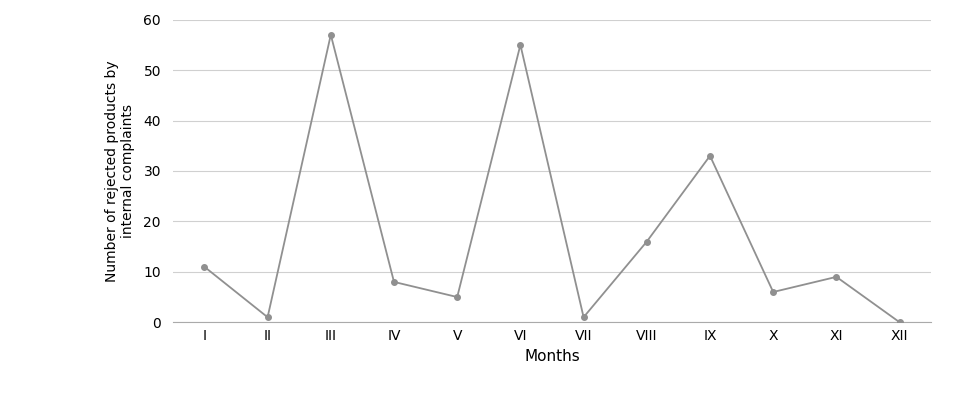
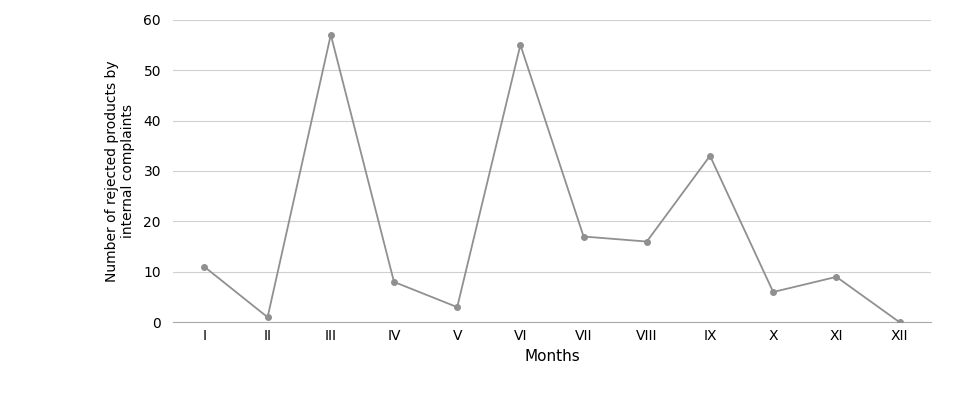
V: 5 -> 3
VII: 1 -> 17
